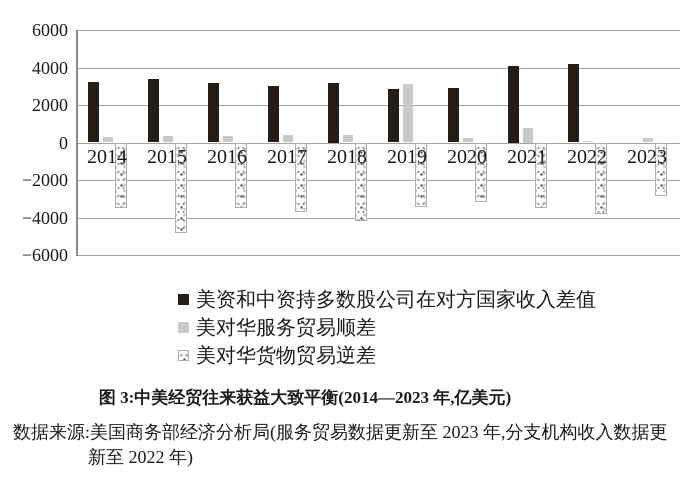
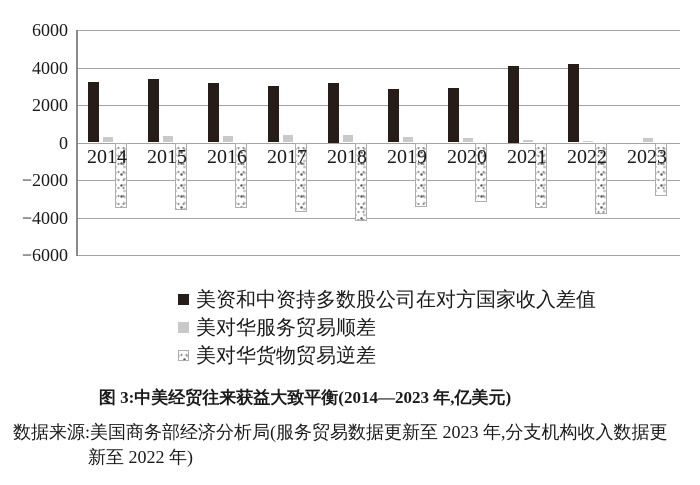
美对华货物贸易逆差/2015: -4800 -> -3600
美对华服务贸易顺差/2019: 3100 -> 300
美对华服务贸易顺差/2021: 800 -> 200
